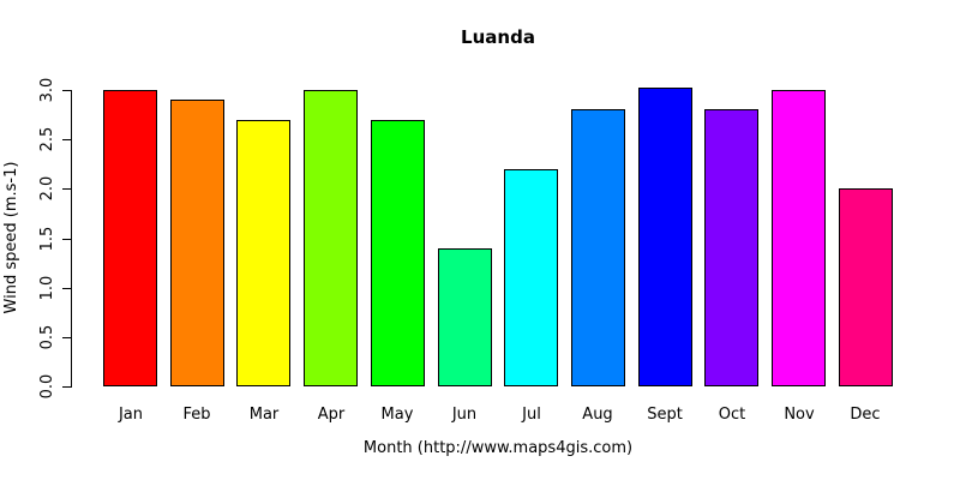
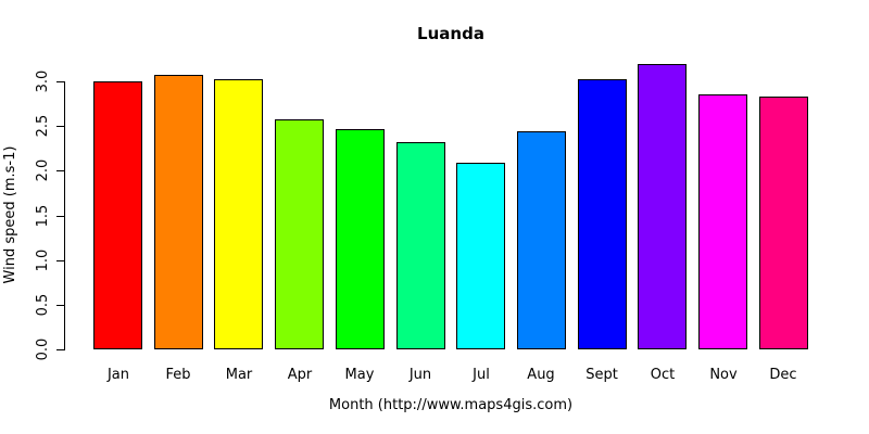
Feb: 2.9 -> 3.1
Mar: 2.7 -> 3.0
Apr: 3.0 -> 2.6
May: 2.7 -> 2.5
Jun: 1.4 -> 2.3
Jul: 2.2 -> 2.1
Aug: 2.8 -> 2.4
Oct: 2.8 -> 3.2
Nov: 3.0 -> 2.9
Dec: 2.0 -> 2.8
